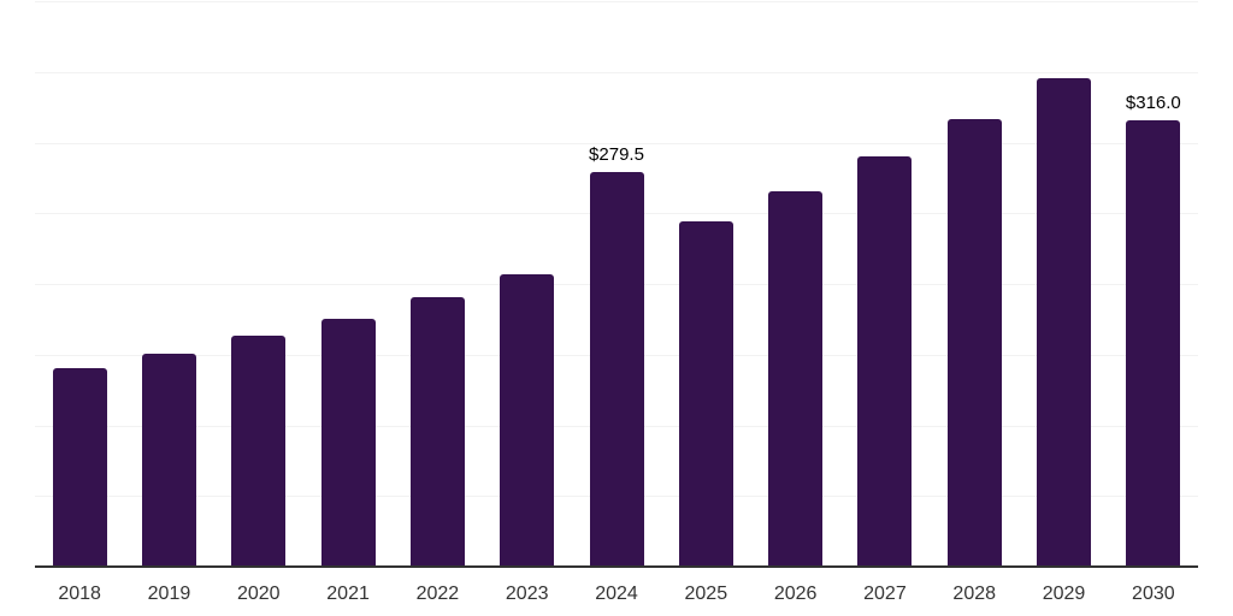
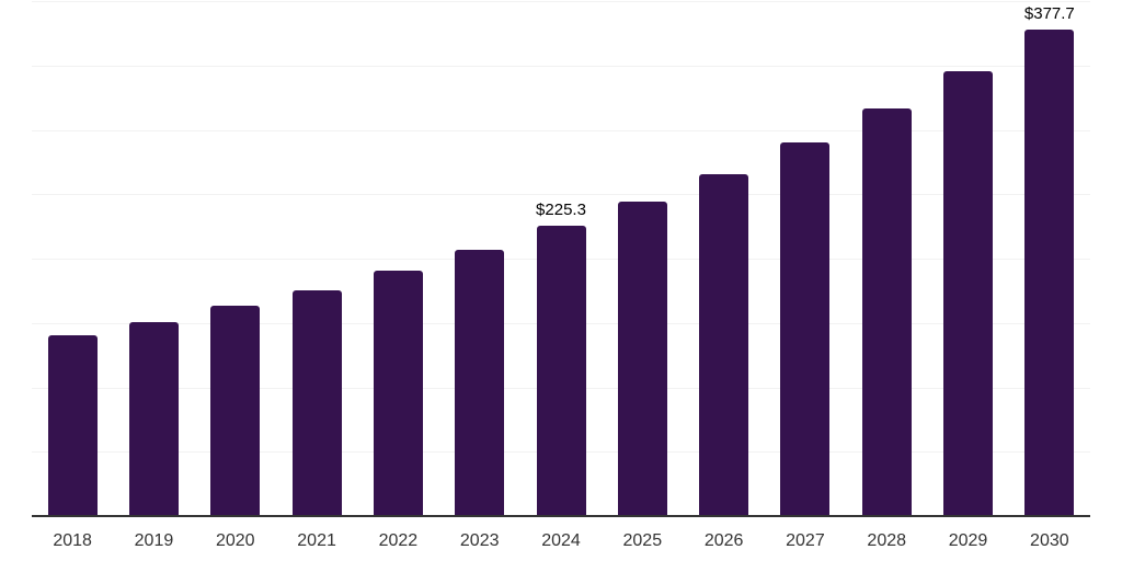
2024: $279.5 -> $225.3
2030: $316.0 -> $377.7
